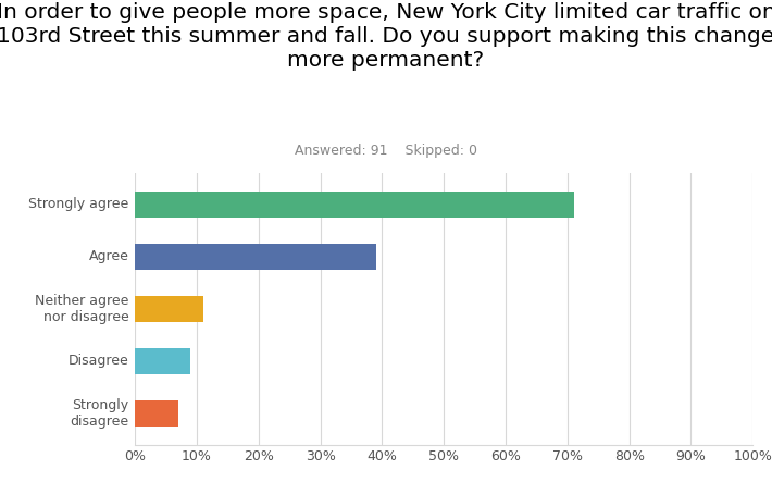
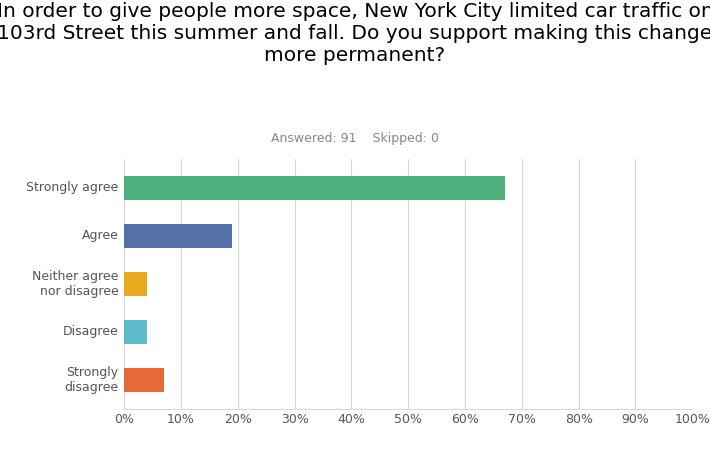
Strongly agree: 71% -> 67%
Agree: 39% -> 19%
Neither agree nor disagree: 11% -> 4%
Disagree: 9% -> 4%
